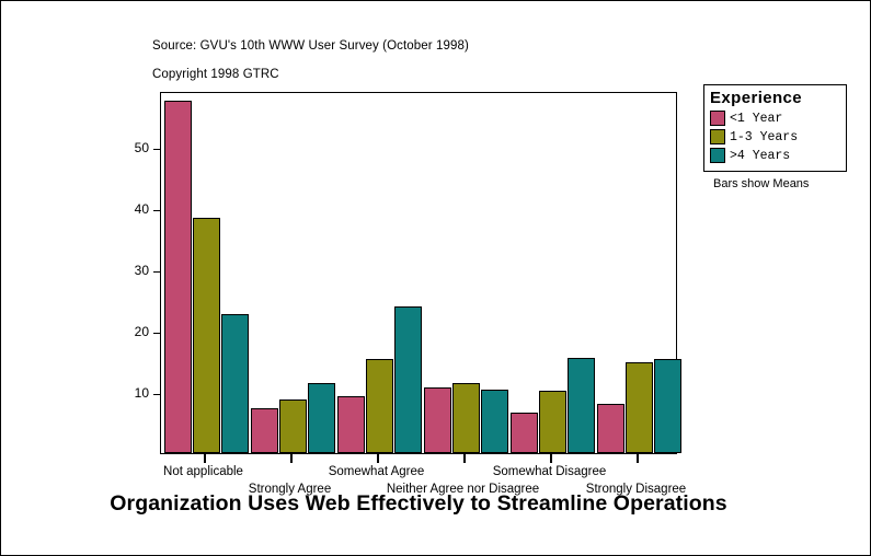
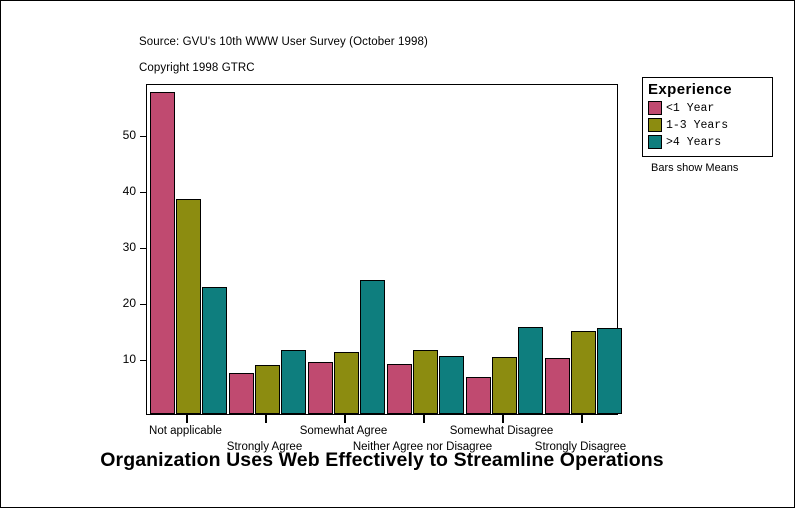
1-3 Years/Somewhat Agree: 15 -> 11
<1 Year/Neither Agree nor Disagree: 11 -> 9
<1 Year/Strongly Disagree: 8 -> 10
